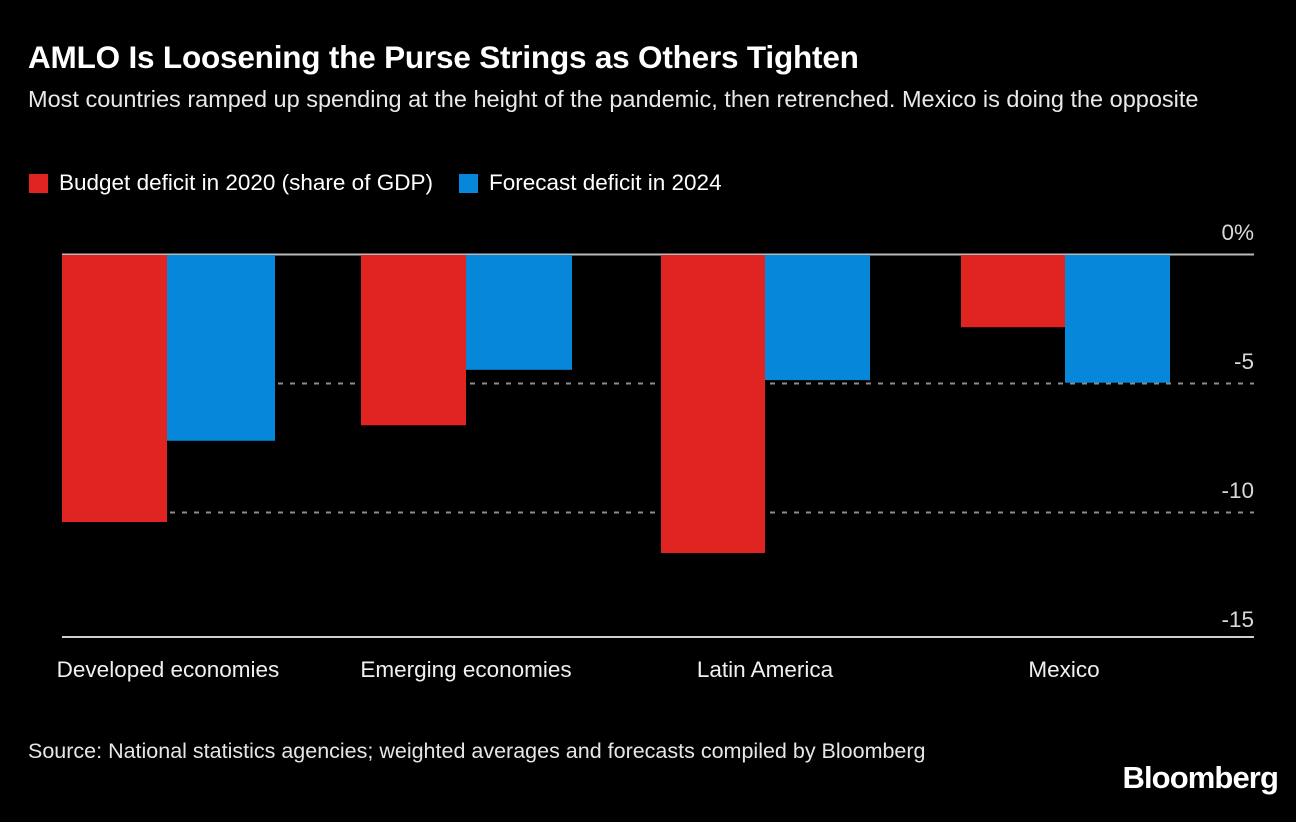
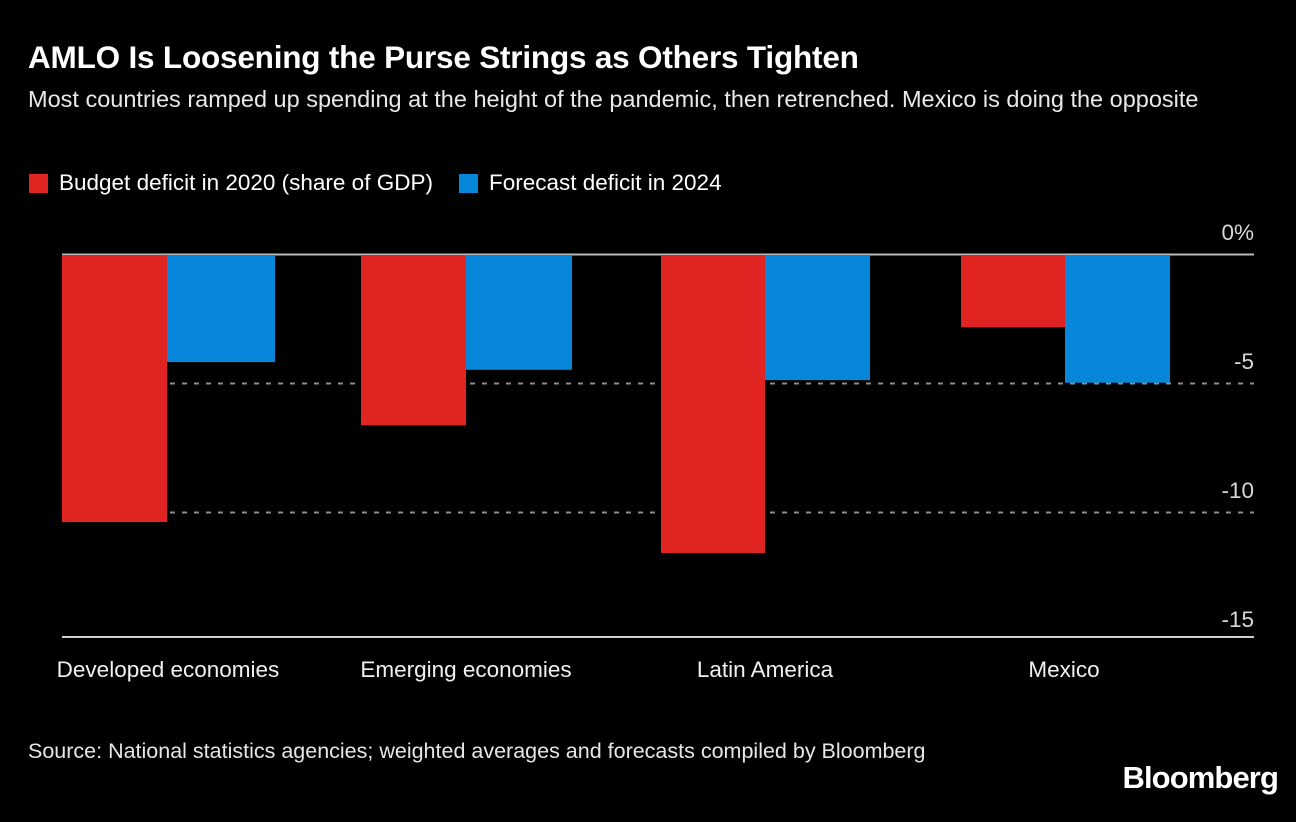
Forecast deficit in 2024/Developed economies: -7.2% -> -4.2%
